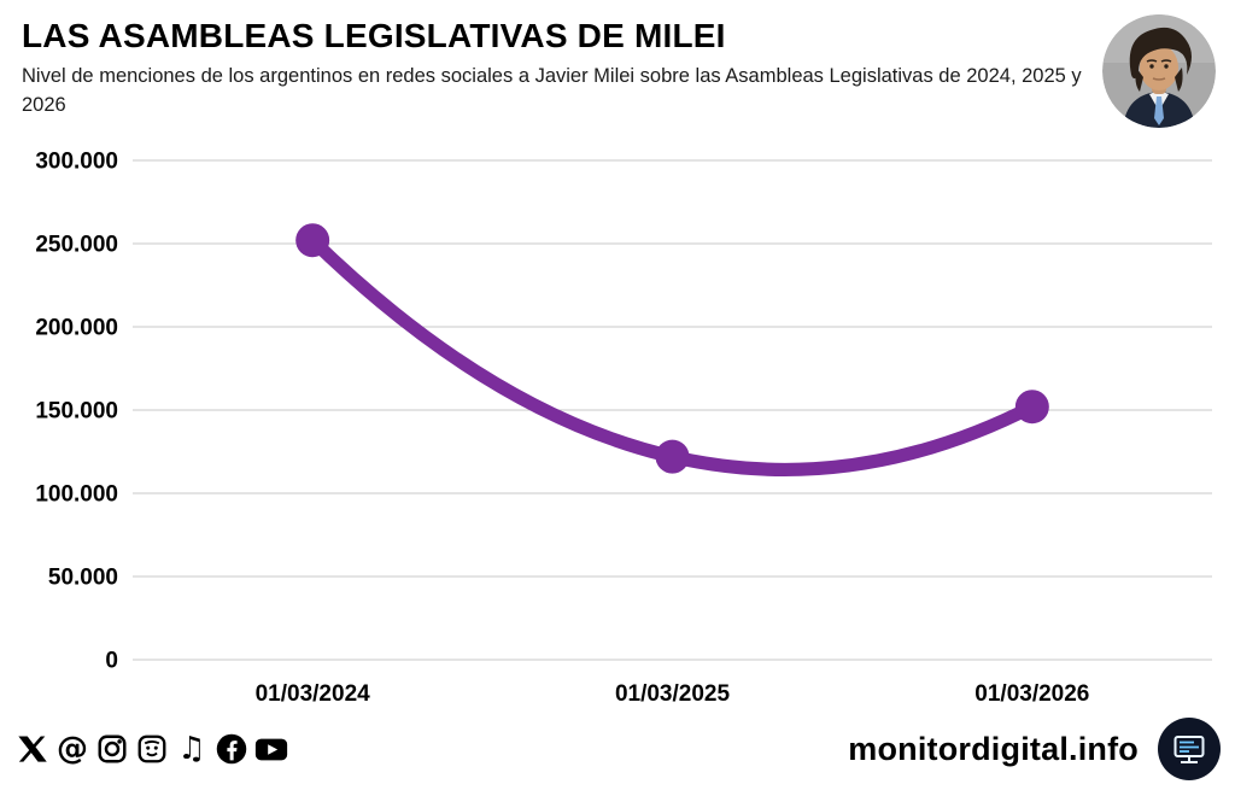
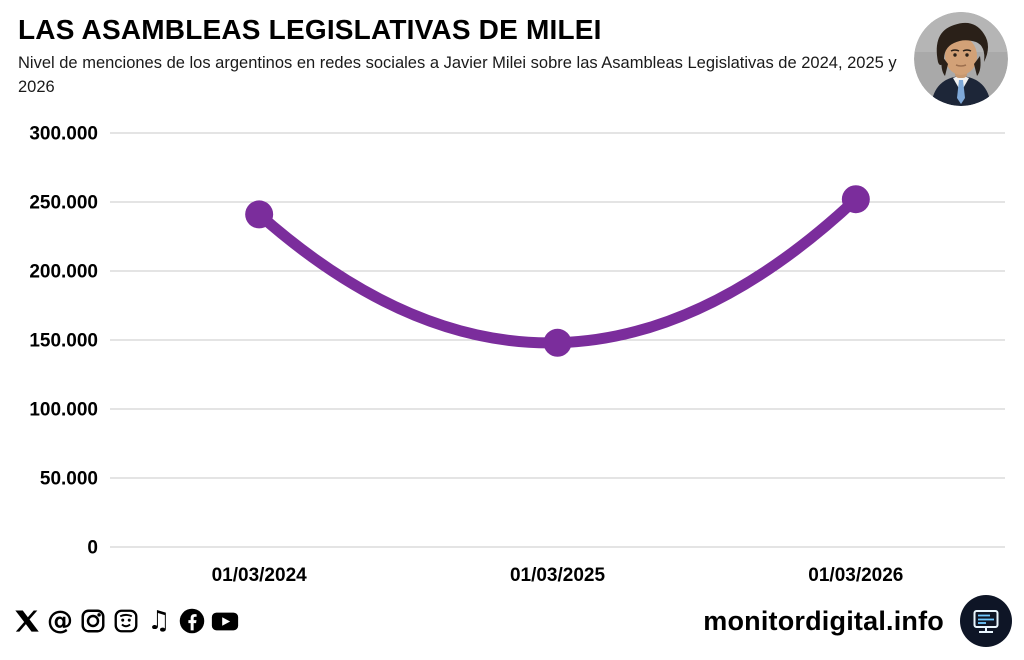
01/03/2024: 252000 -> 241000
01/03/2025: 122000 -> 148000
01/03/2026: 152000 -> 252000
